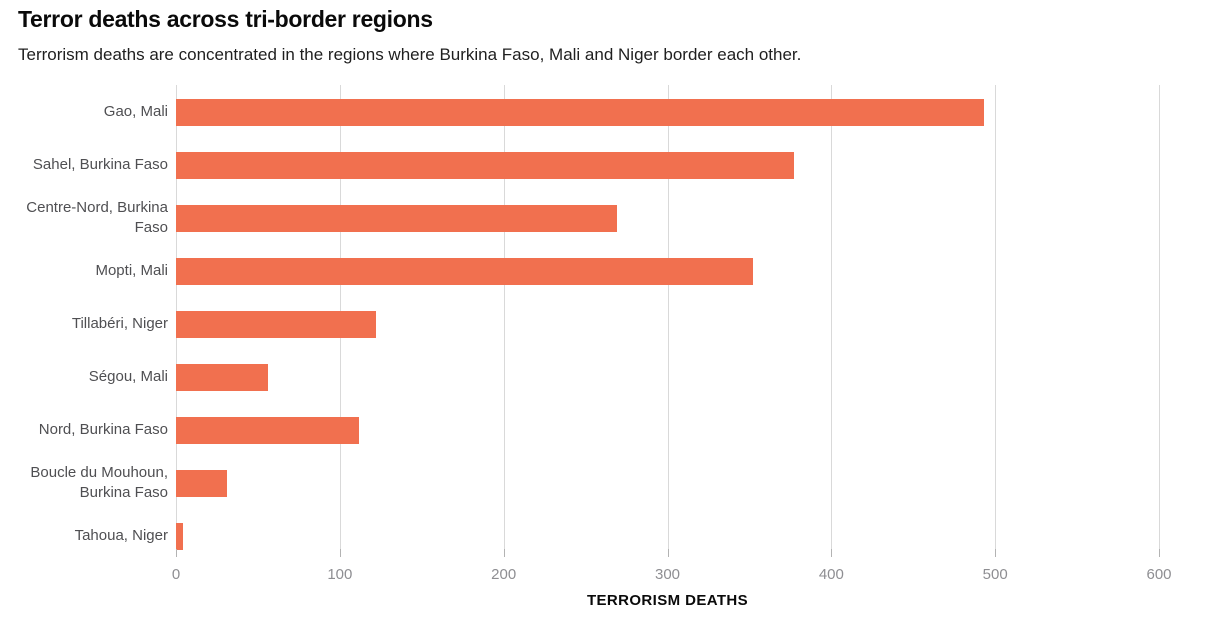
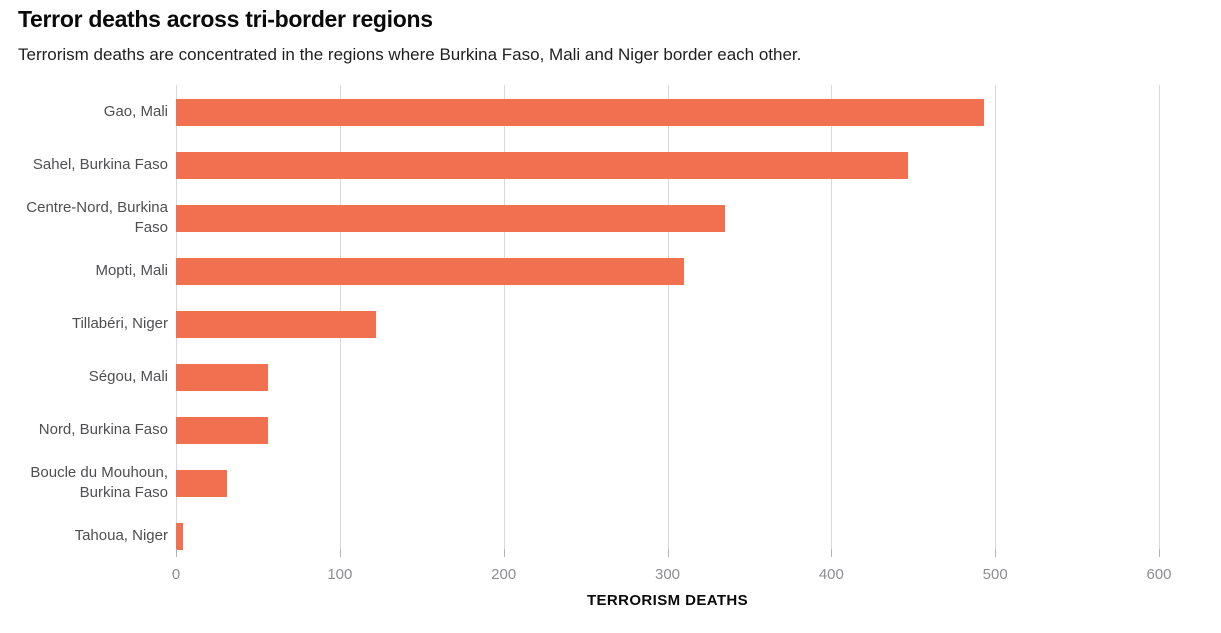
Sahel, Burkina Faso: 377 -> 447
Centre-Nord, Burkina Faso: 269 -> 335
Mopti, Mali: 352 -> 310
Nord, Burkina Faso: 112 -> 56
